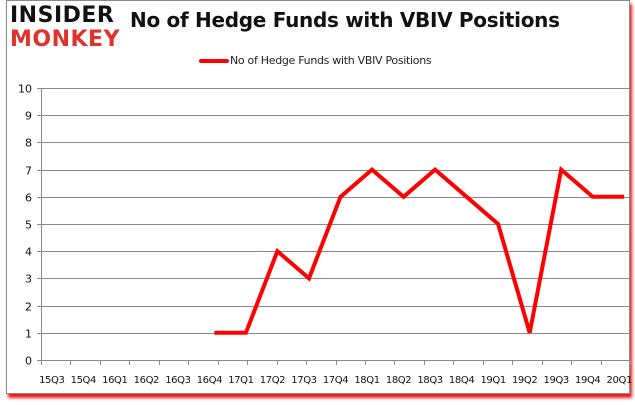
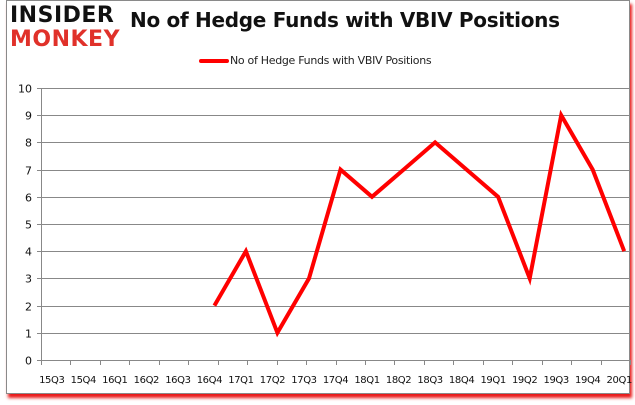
16Q4: 1 -> 2
17Q1: 1 -> 4
17Q2: 4 -> 1
17Q4: 6 -> 7
18Q1: 7 -> 6
18Q2: 6 -> 7
18Q3: 7 -> 8
18Q4: 6 -> 7
19Q1: 5 -> 6
19Q2: 1 -> 3
19Q3: 7 -> 9
19Q4: 6 -> 7
20Q1: 6 -> 4
